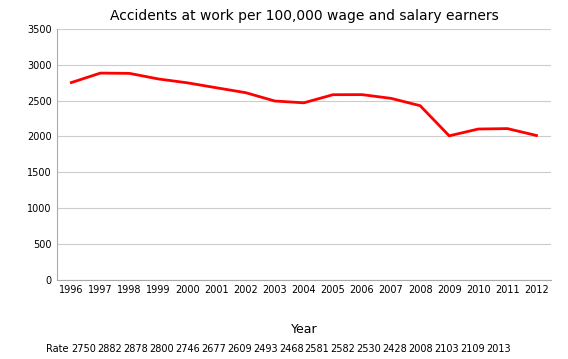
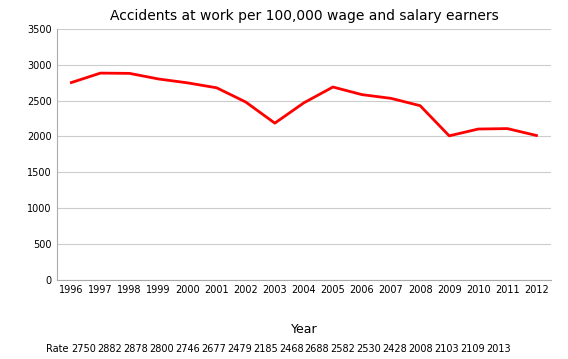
2002: 2609 -> 2479
2003: 2493 -> 2185
2005: 2581 -> 2688
